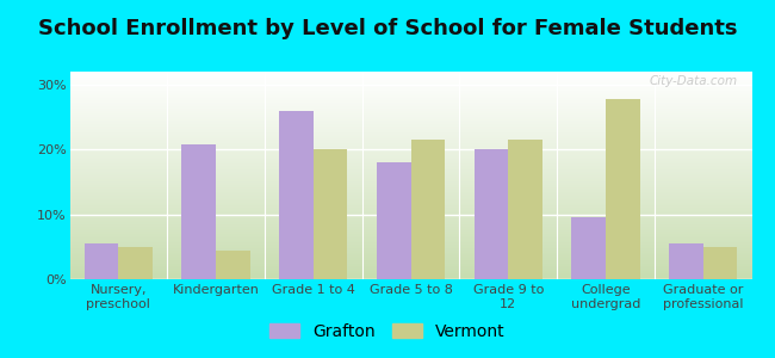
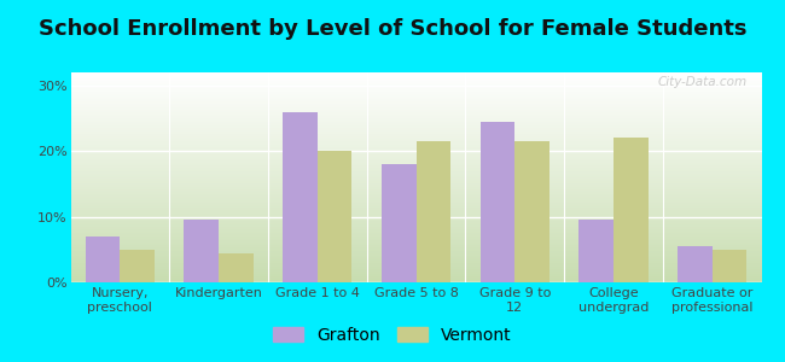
Grafton/Nursery, preschool: 5.6% -> 7.0%
Grafton/Kindergarten: 20.8% -> 9.5%
Grafton/Grade 9 to 12: 20.0% -> 24.5%
Vermont/College undergrad: 27.8% -> 22.0%
